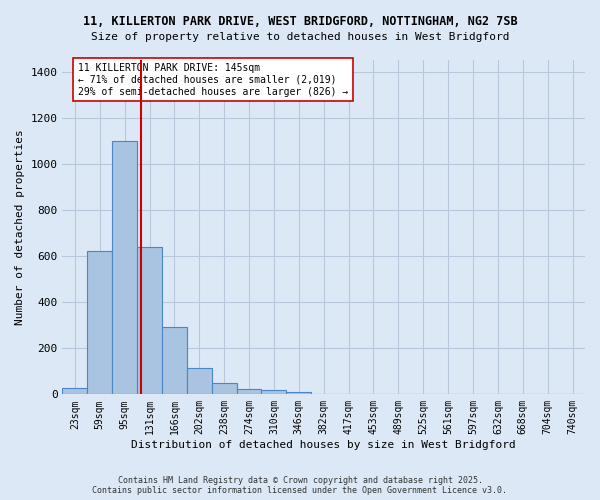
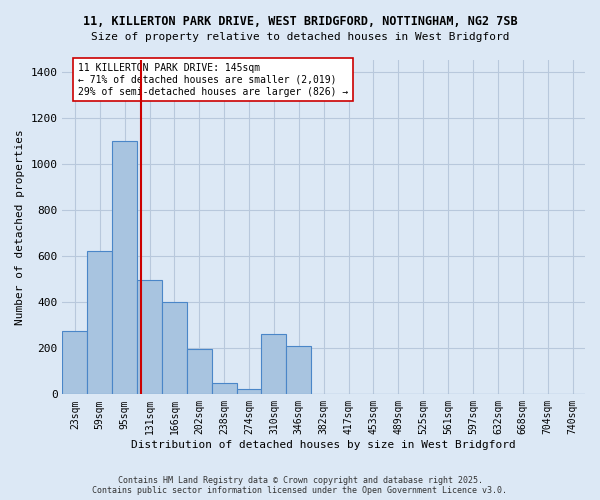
23sqm: 28 -> 275
131sqm: 640 -> 495
166sqm: 290 -> 400
202sqm: 115 -> 195
310sqm: 20 -> 260
346sqm: 10 -> 210
